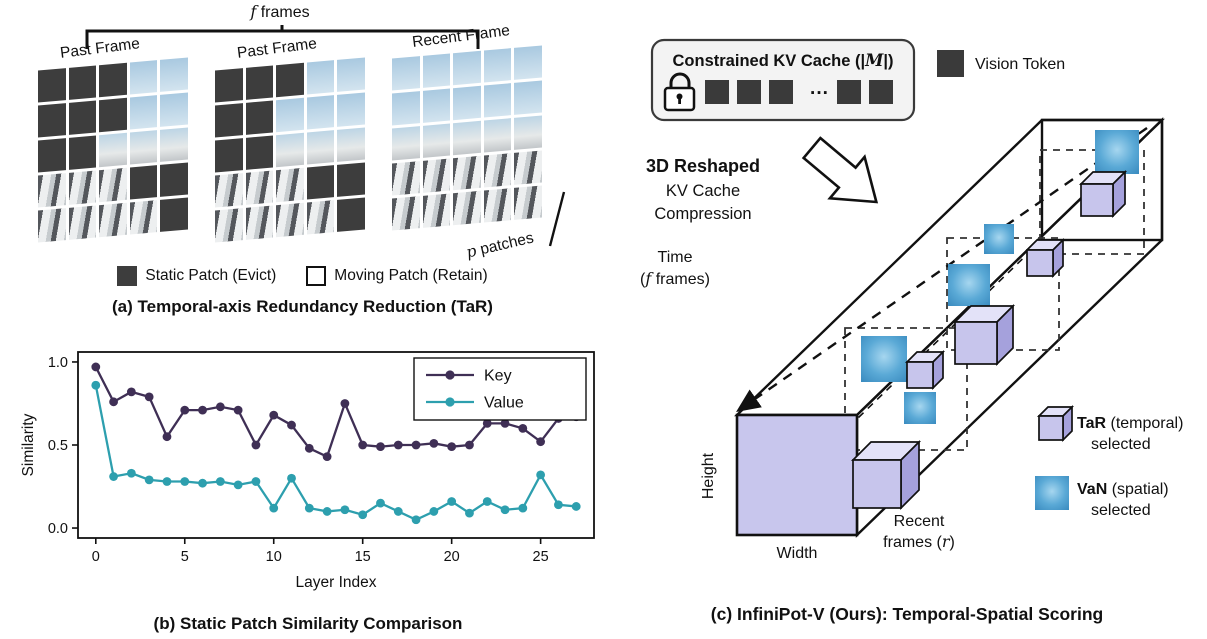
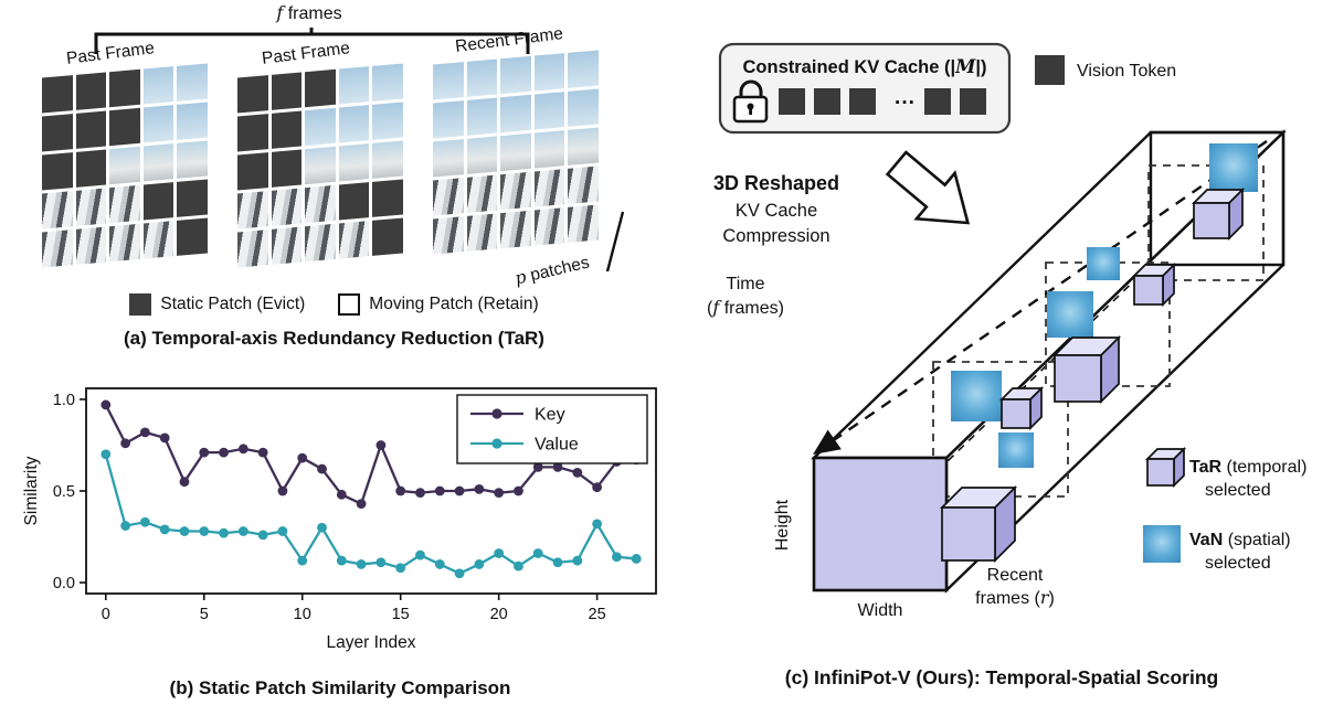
Value/0: 0.86 -> 0.70
